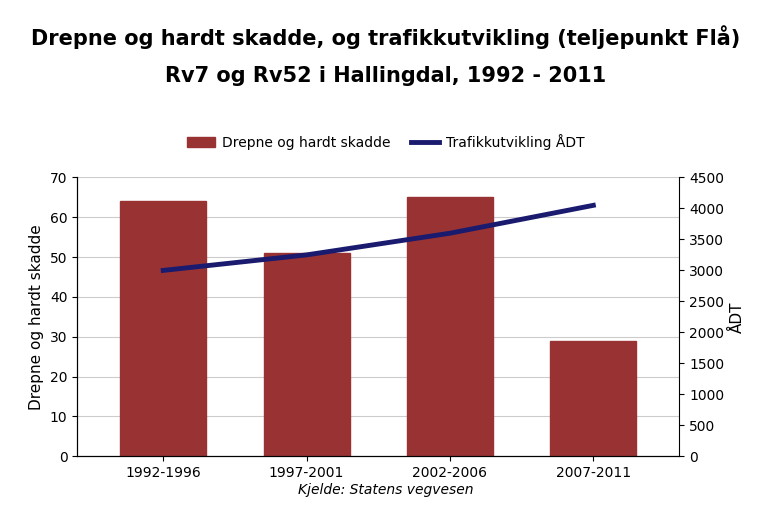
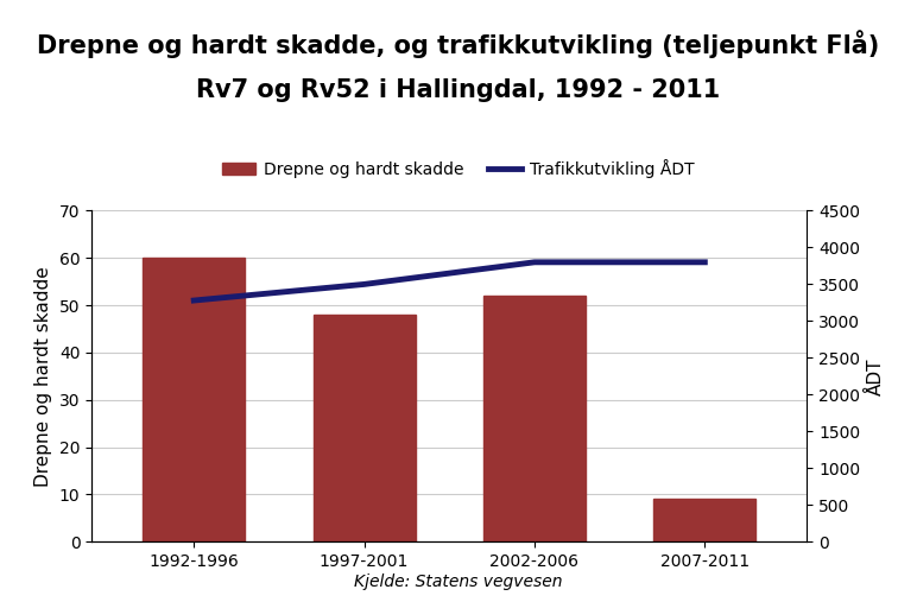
Drepne og hardt skadde/1992-1996: 64 -> 60
Trafikkutvikling ÅDT/1992-1996: 3000 -> 3280
Drepne og hardt skadde/1997-2001: 51 -> 48
Trafikkutvikling ÅDT/1997-2001: 3250 -> 3500
Drepne og hardt skadde/2002-2006: 65 -> 52
Trafikkutvikling ÅDT/2002-2006: 3600 -> 3800
Drepne og hardt skadde/2007-2011: 29 -> 9
Trafikkutvikling ÅDT/2007-2011: 4050 -> 3800
